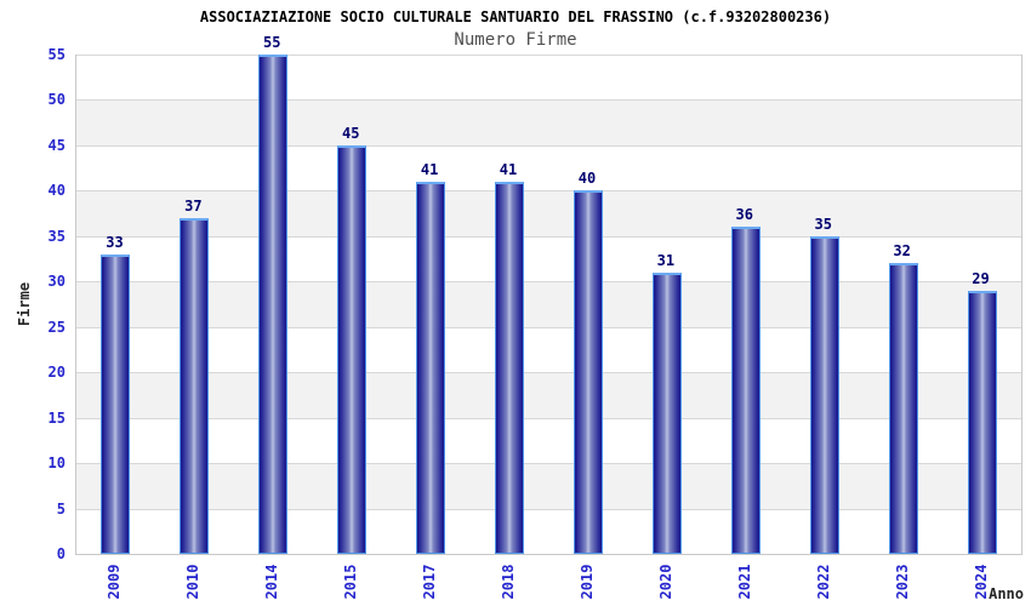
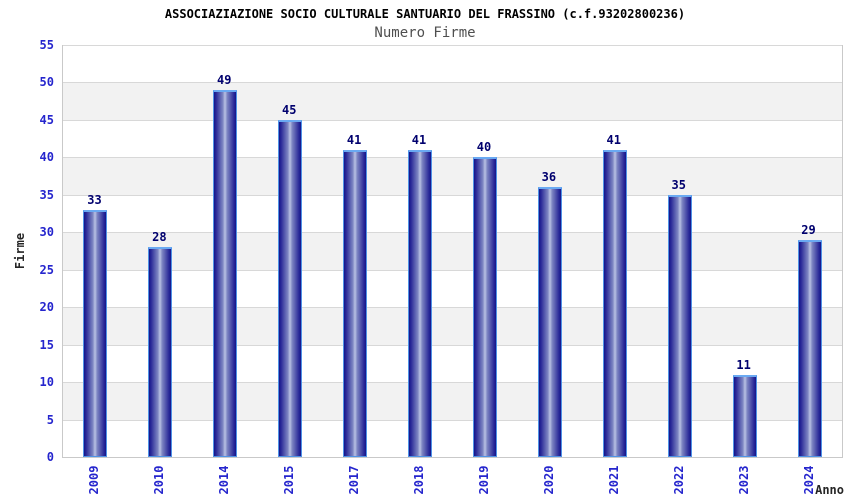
2010: 37 -> 28
2014: 55 -> 49
2020: 31 -> 36
2021: 36 -> 41
2023: 32 -> 11
